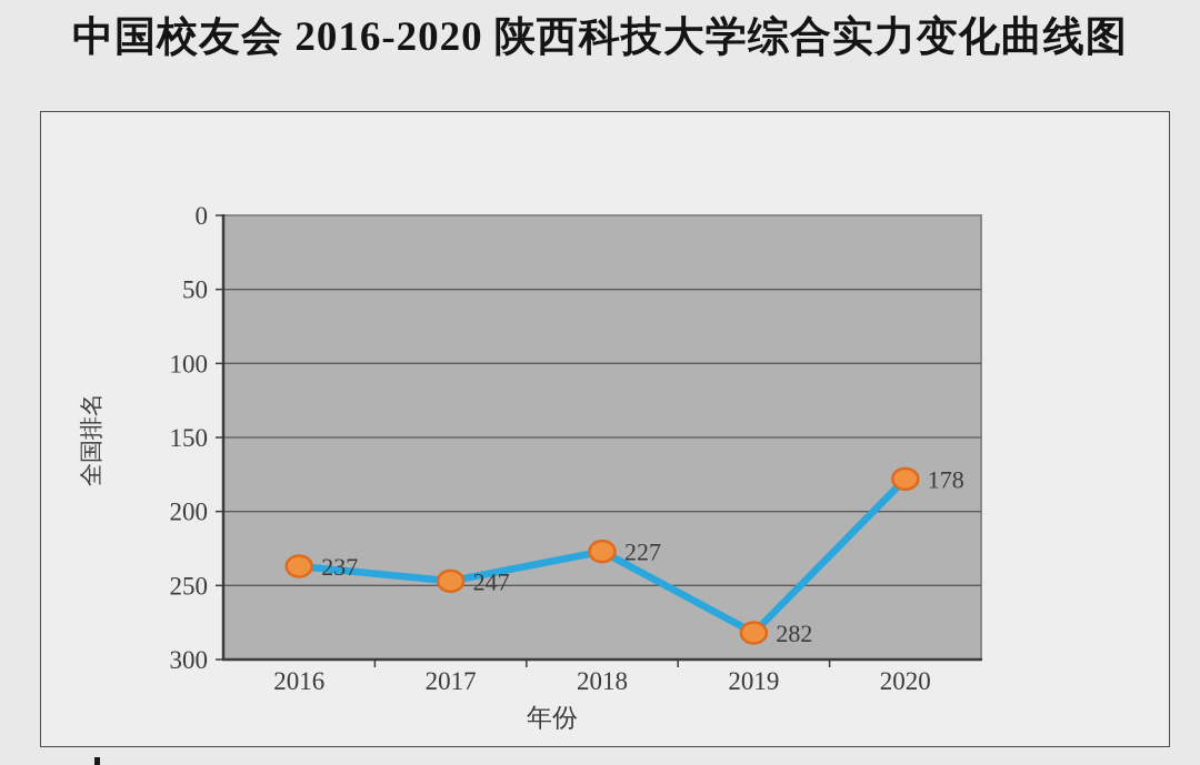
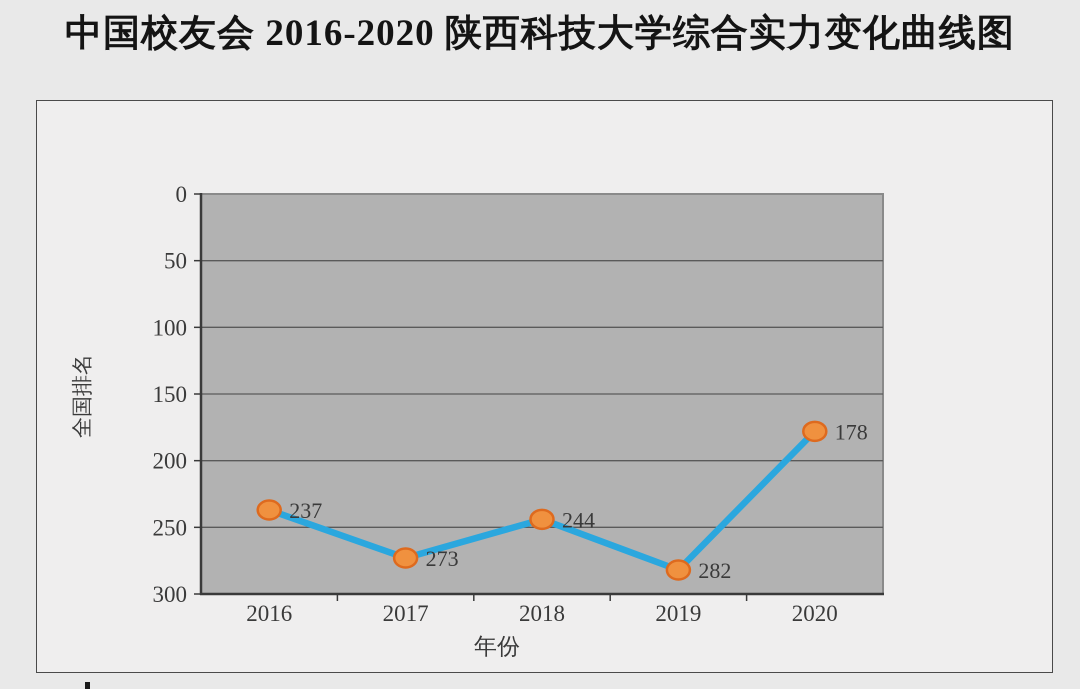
2017: 247 -> 273
2018: 227 -> 244
